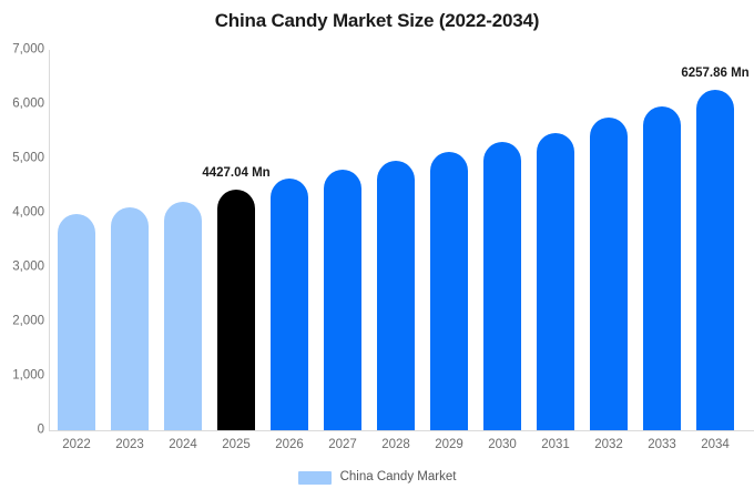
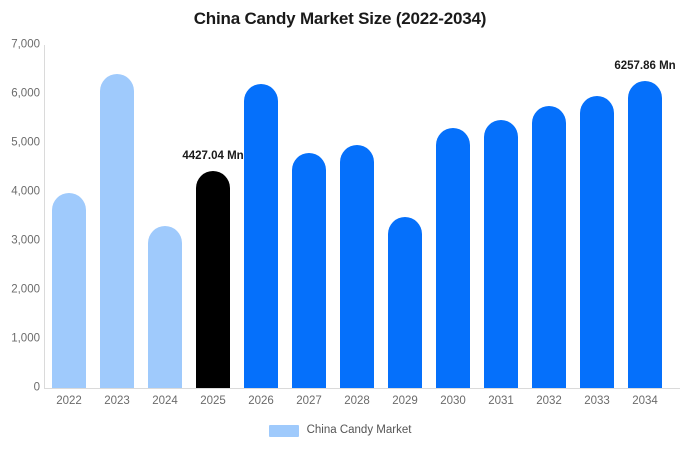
2023: 4100 -> 6400
2024: 4200 -> 3300
2026: 4600 -> 6200
2029: 5100 -> 3500
